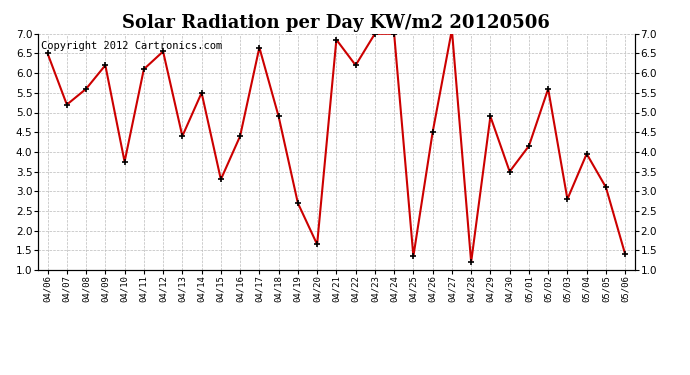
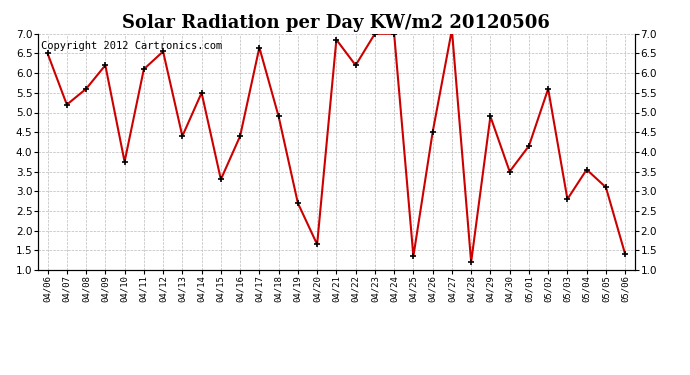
05/04: 3.95 -> 3.55
